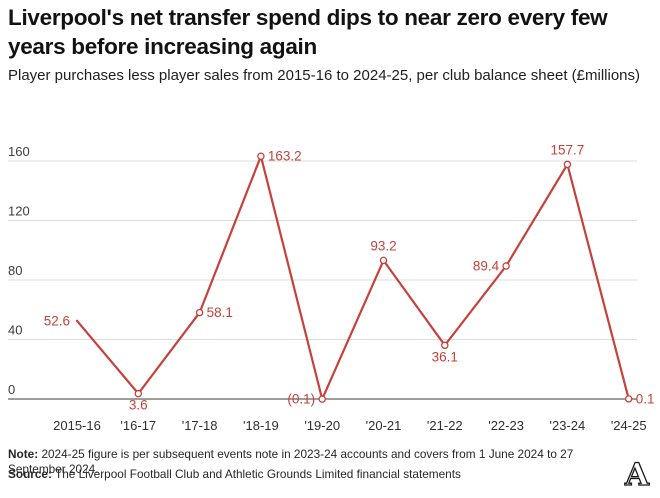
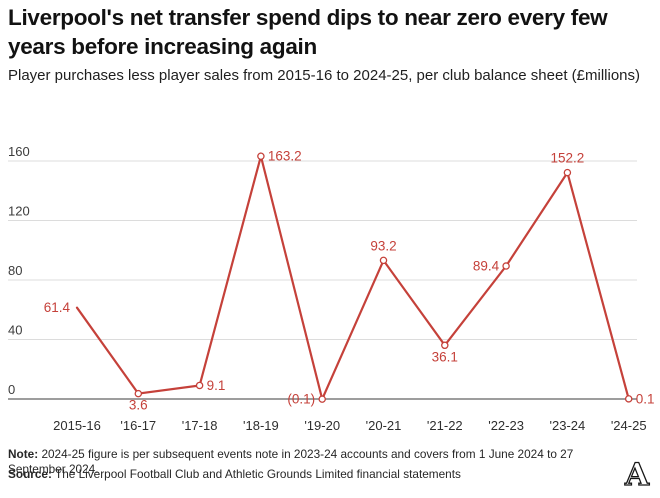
2015-16: 52.6 -> 61.4
'17-18: 58.1 -> 9.1
'23-24: 157.7 -> 152.2
